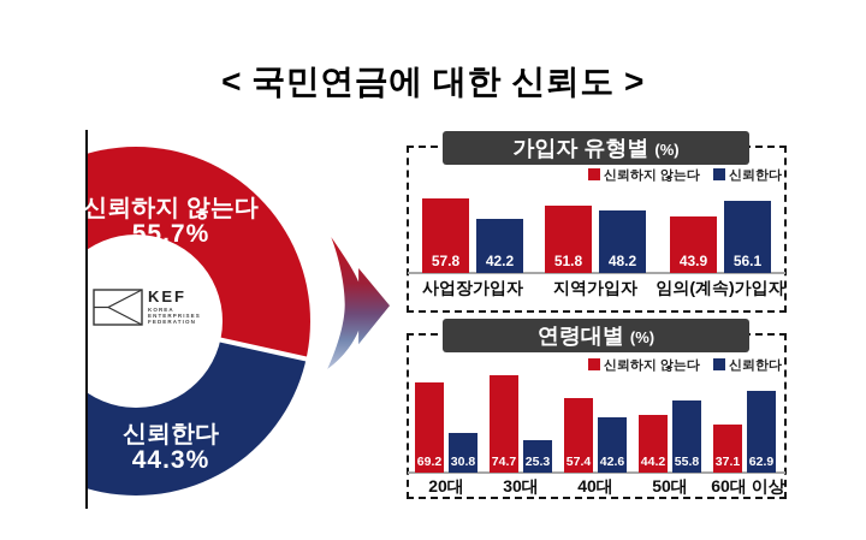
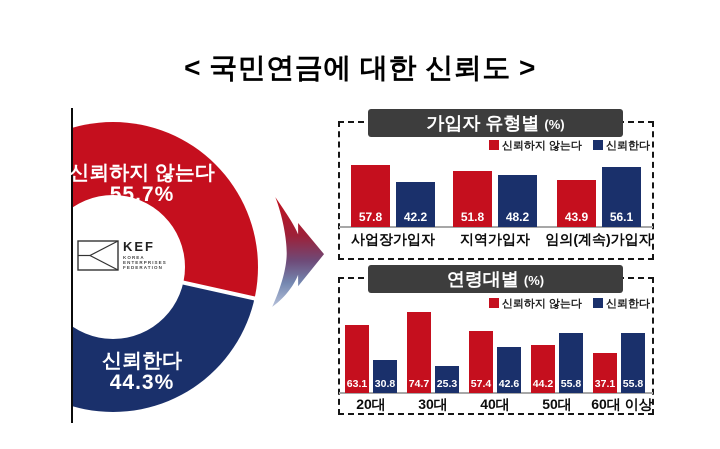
연령대별 (%)/신뢰하지 않는다/20대: 69.2 -> 63.1
연령대별 (%)/신뢰한다/60대 이상: 62.9 -> 55.8
